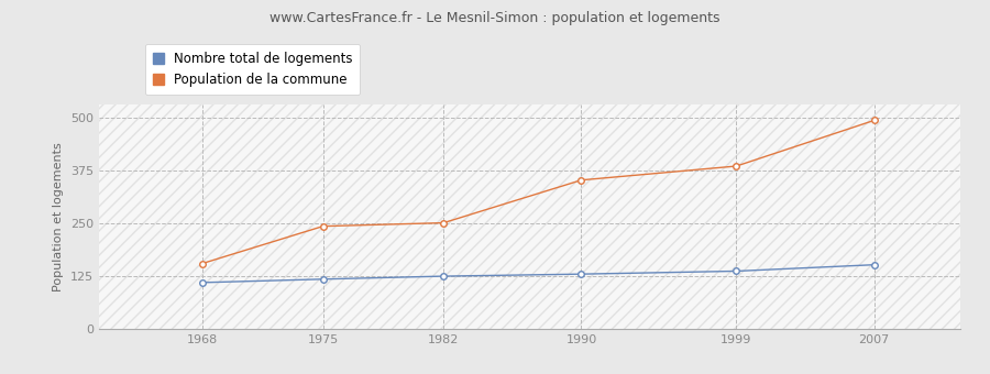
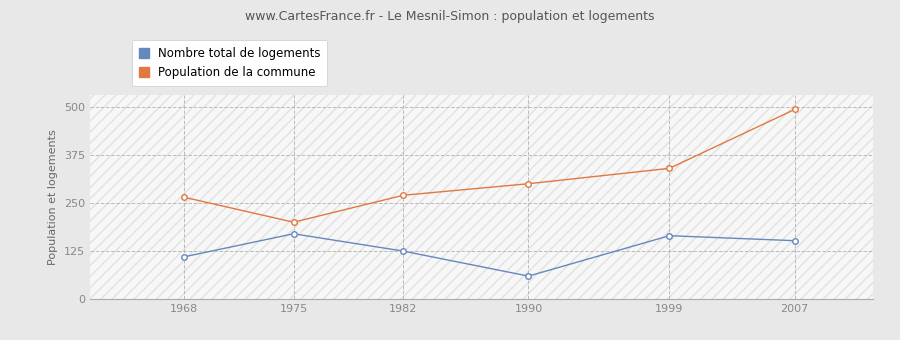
Population de la commune/1968: 155 -> 265
Nombre total de logements/1975: 118 -> 170
Population de la commune/1975: 243 -> 200
Population de la commune/1982: 251 -> 270
Nombre total de logements/1990: 130 -> 60
Population de la commune/1990: 352 -> 300
Nombre total de logements/1999: 137 -> 165
Population de la commune/1999: 385 -> 340
